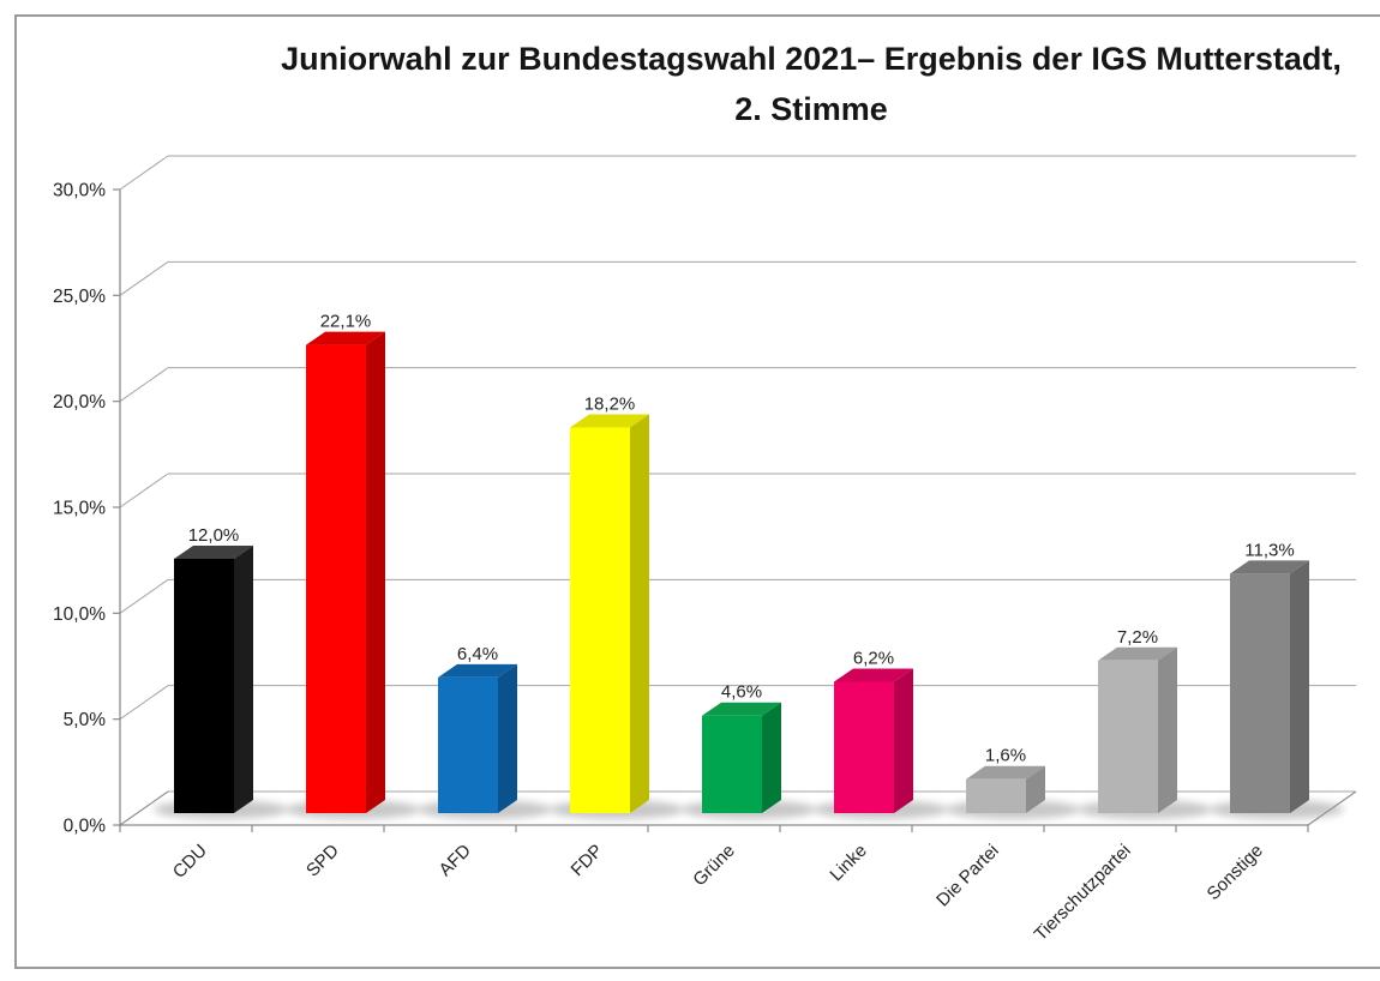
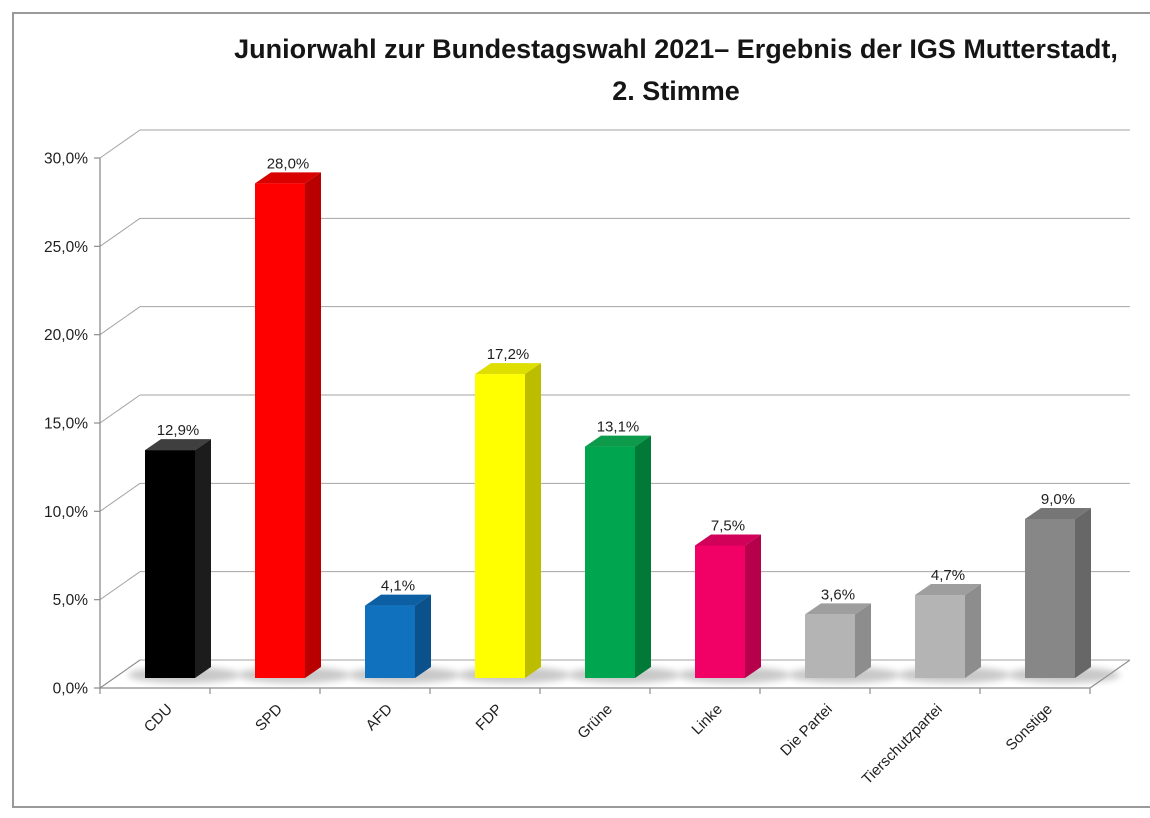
CDU: 12,0% -> 12,9%
SPD: 22,1% -> 28,0%
AFD: 6,4% -> 4,1%
FDP: 18,2% -> 17,2%
Grüne: 4,6% -> 13,1%
Linke: 6,2% -> 7,5%
Die Partei: 1,6% -> 3,6%
Tierschutzpartei: 7,2% -> 4,7%
Sonstige: 11,3% -> 9,0%
